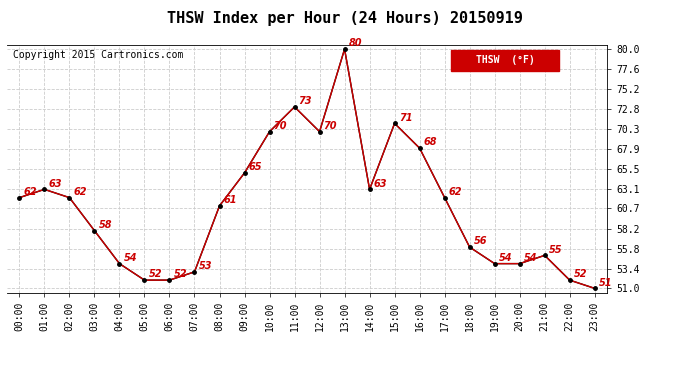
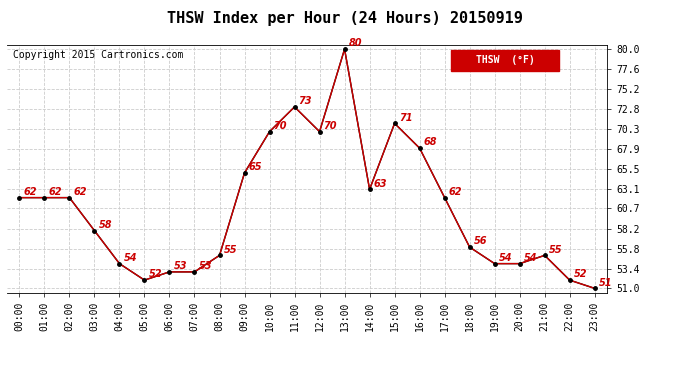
01:00: 63 -> 62
06:00: 52 -> 53
08:00: 61 -> 55
